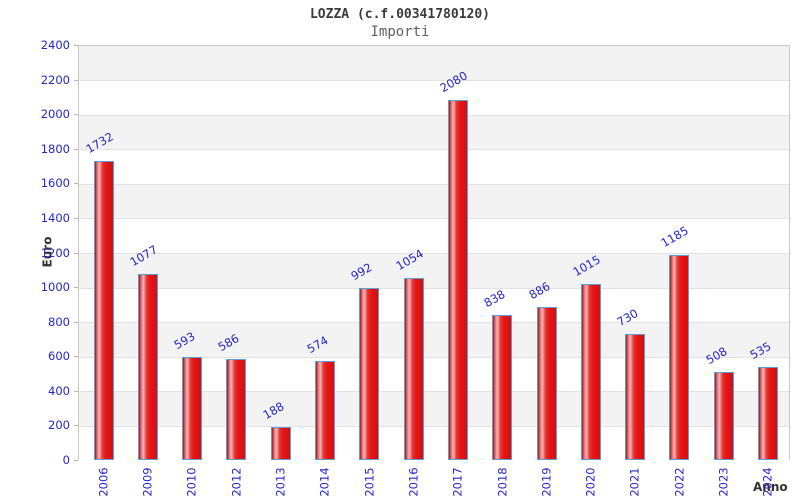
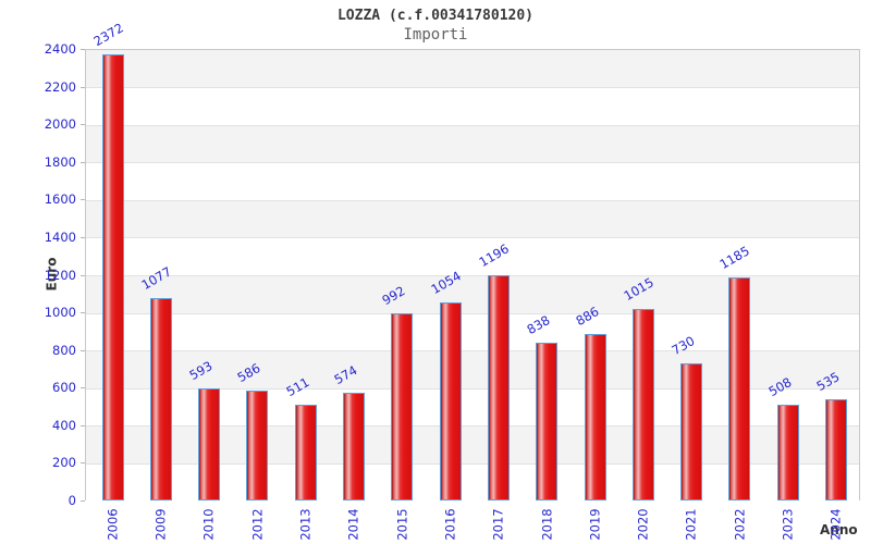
2006: 1732 -> 2372
2013: 188 -> 511
2017: 2080 -> 1196
